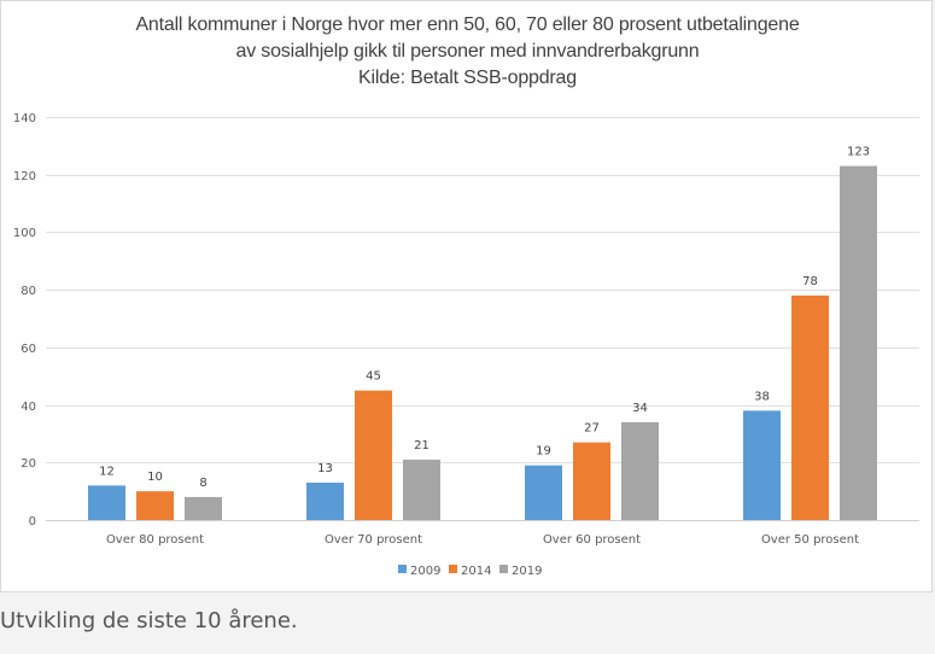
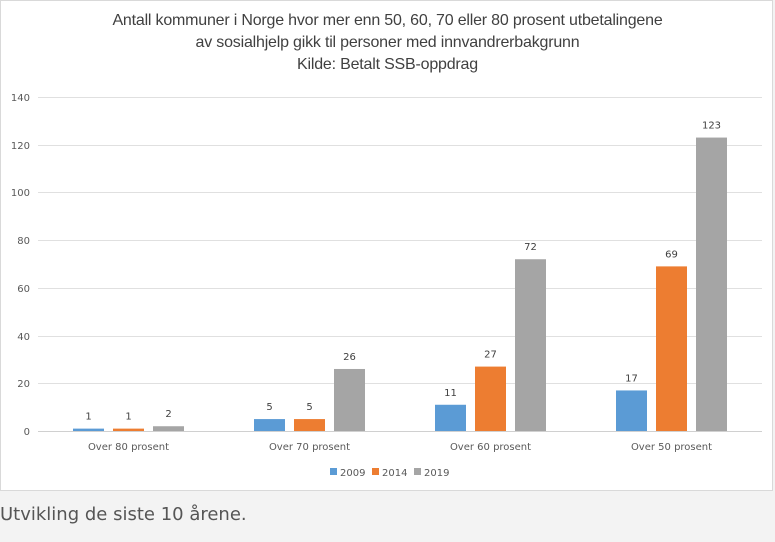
2009/Over 80 prosent: 12 -> 1
2014/Over 80 prosent: 10 -> 1
2019/Over 80 prosent: 8 -> 2
2009/Over 70 prosent: 13 -> 5
2014/Over 70 prosent: 45 -> 5
2019/Over 70 prosent: 21 -> 26
2009/Over 60 prosent: 19 -> 11
2019/Over 60 prosent: 34 -> 72
2009/Over 50 prosent: 38 -> 17
2014/Over 50 prosent: 78 -> 69
